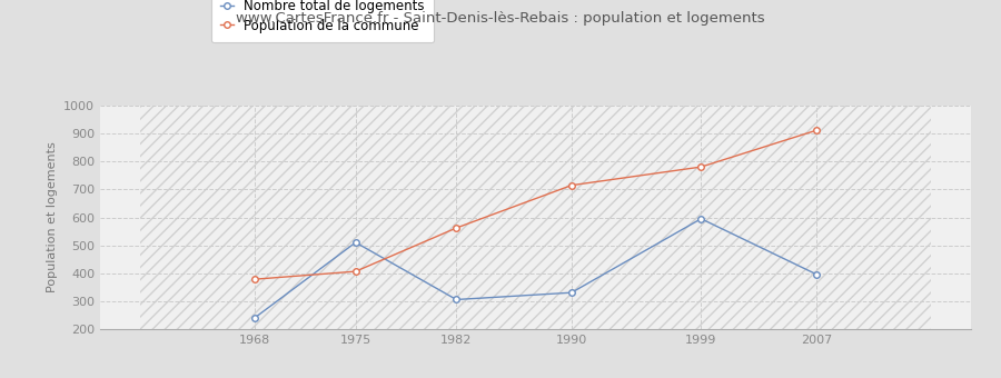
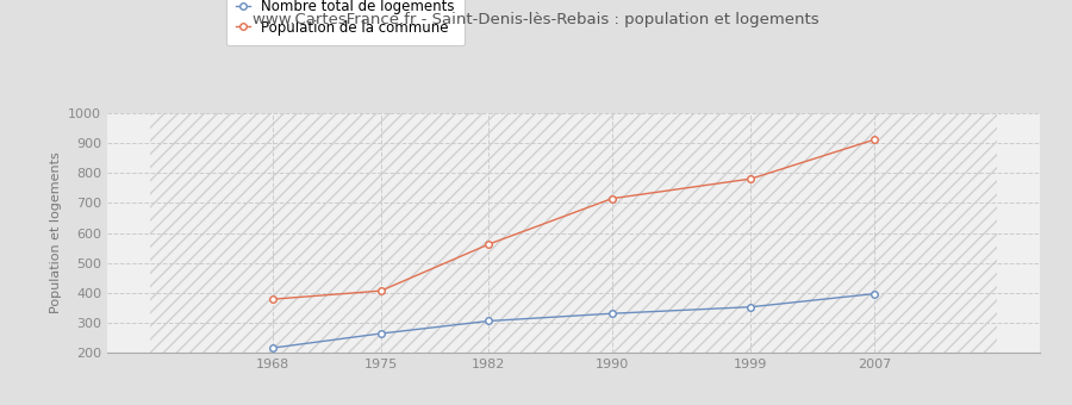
Nombre total de logements/1968: 240 -> 215
Nombre total de logements/1975: 510 -> 263
Nombre total de logements/1999: 595 -> 352
